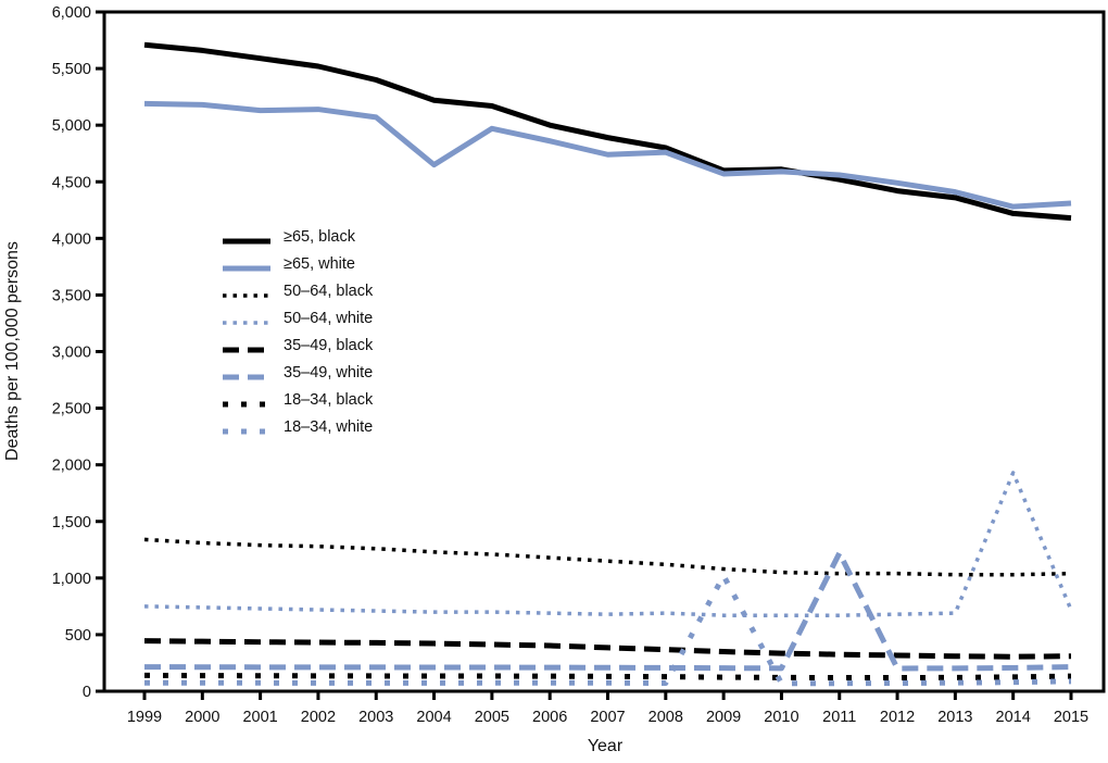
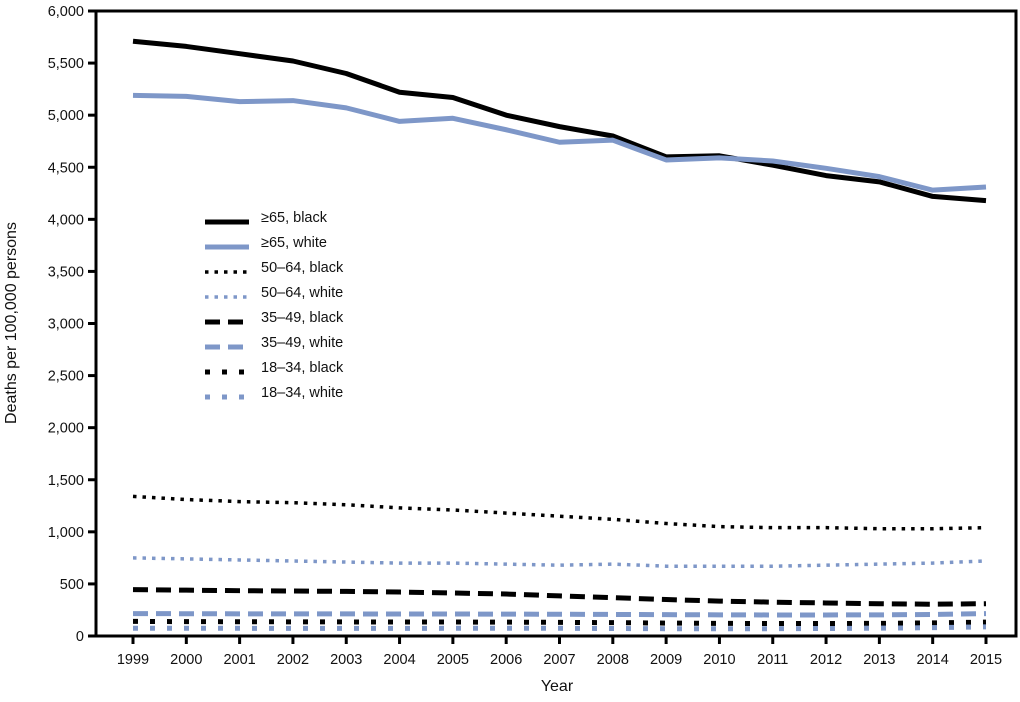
≥65, white/2004: 4650 -> 4940
18–34, white/2009: 1020 -> 70
35–49, white/2011: 1220 -> 200
50–64, white/2014: 1930 -> 700
